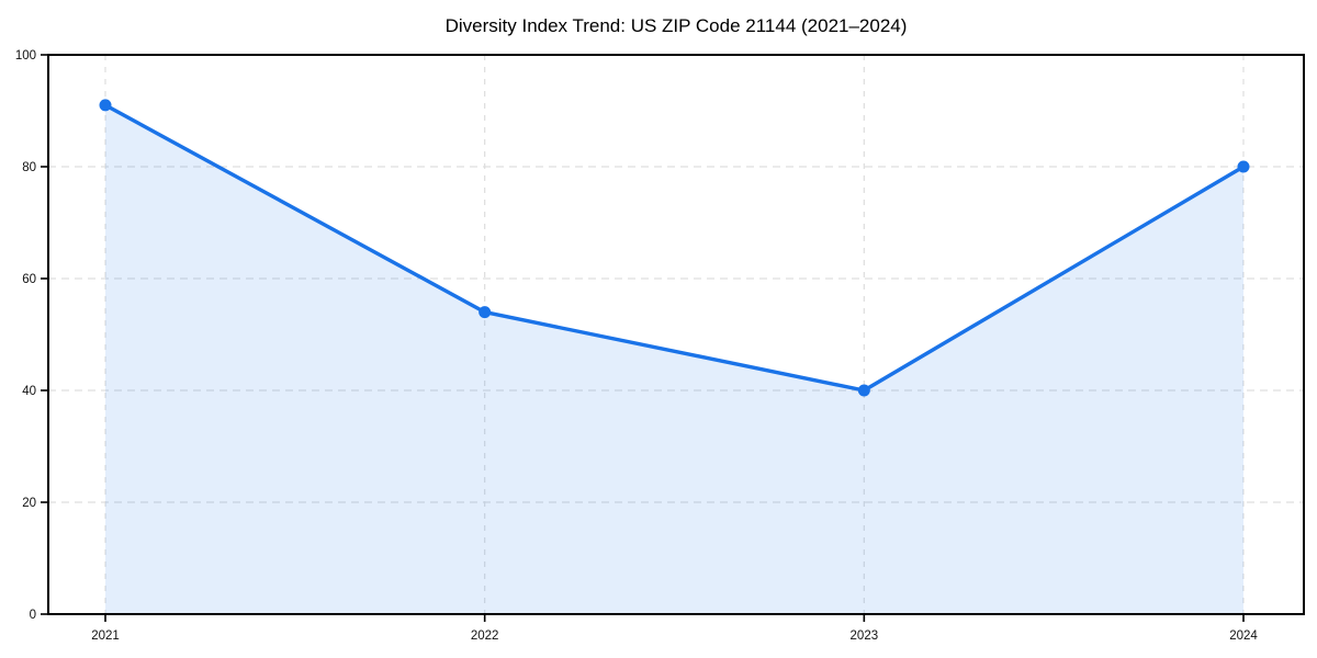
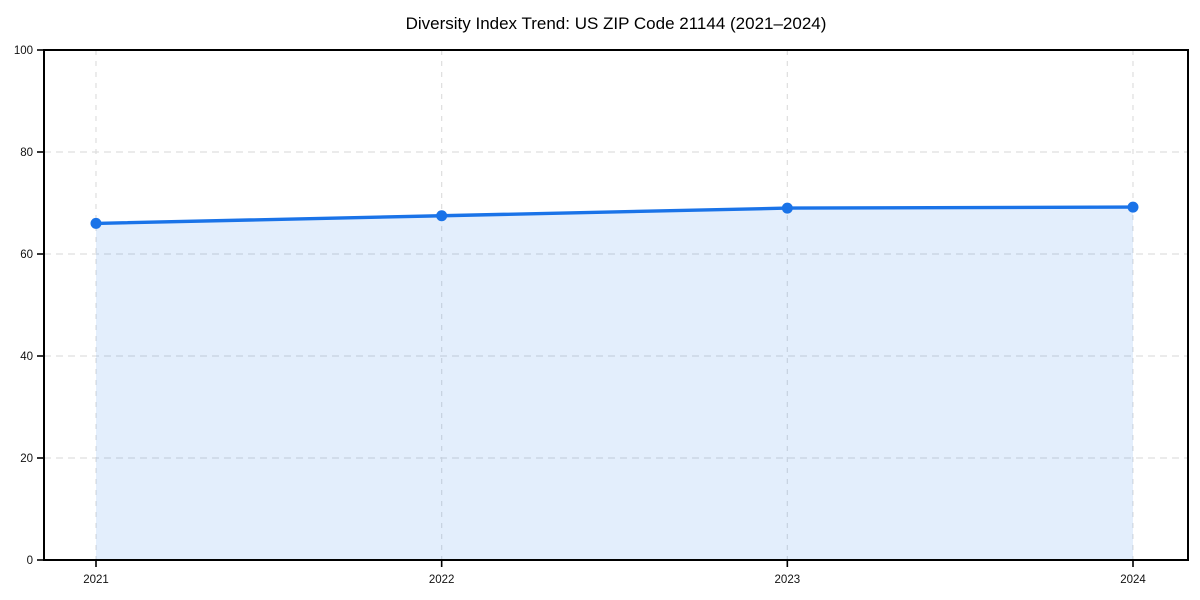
2021: 91 -> 66
2022: 54 -> 68
2023: 40 -> 69
2024: 80 -> 69
